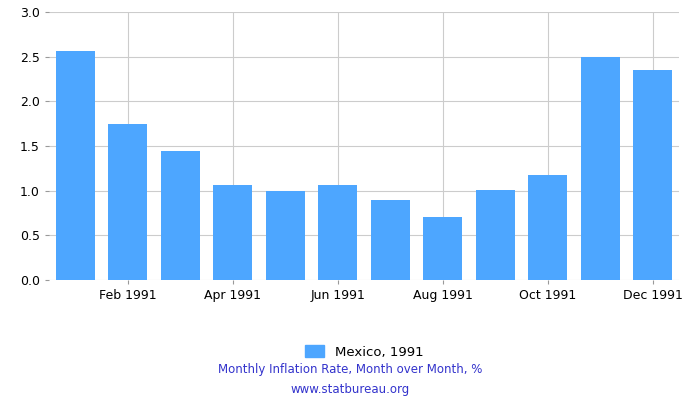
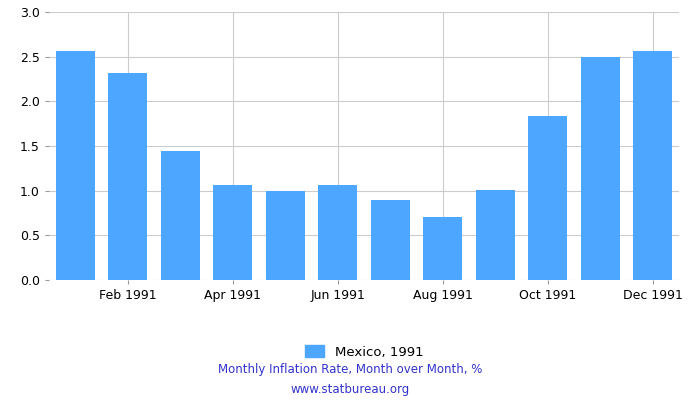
Feb 1991: 1.75 -> 2.32
Oct 1991: 1.18 -> 1.84
Dec 1991: 2.35 -> 2.56
